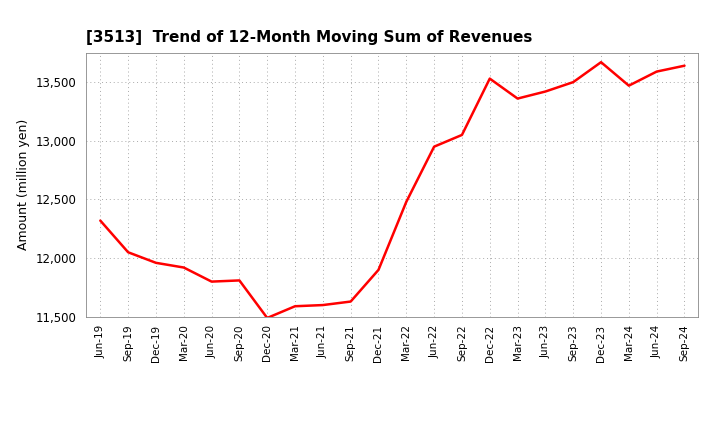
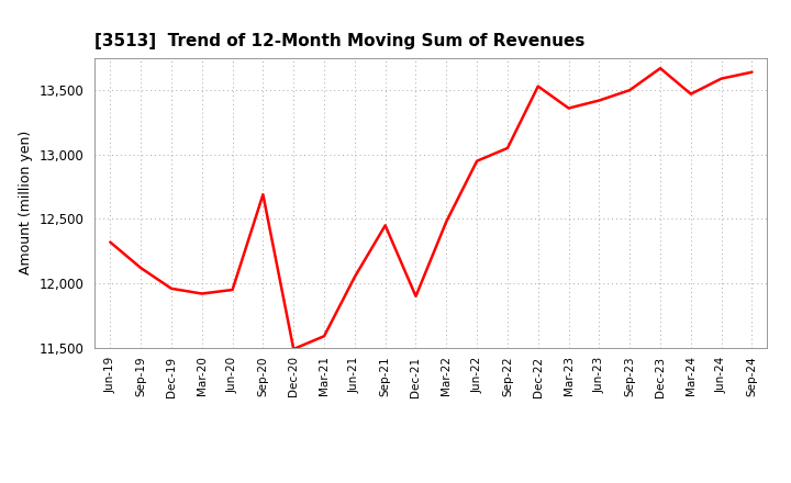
Sep-19: 12,050 -> 12,120
Jun-20: 11,800 -> 11,950
Sep-20: 11,810 -> 12,690
Jun-21: 11,600 -> 12,050
Sep-21: 11,630 -> 12,450
